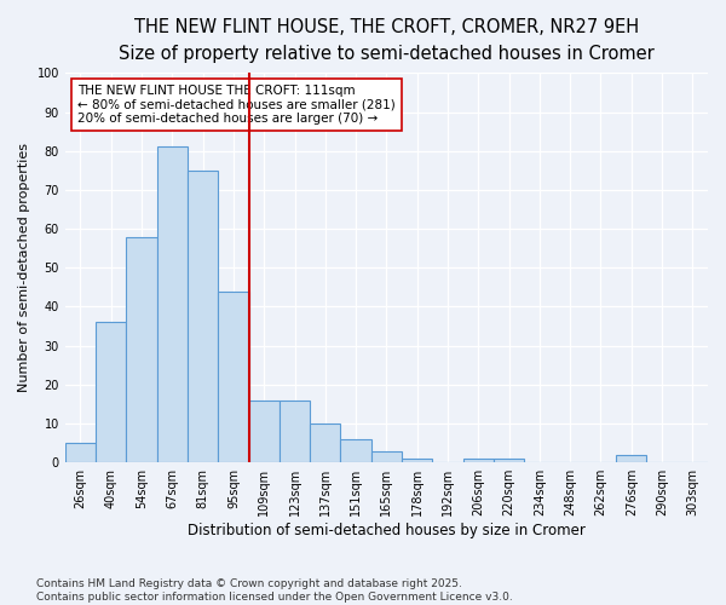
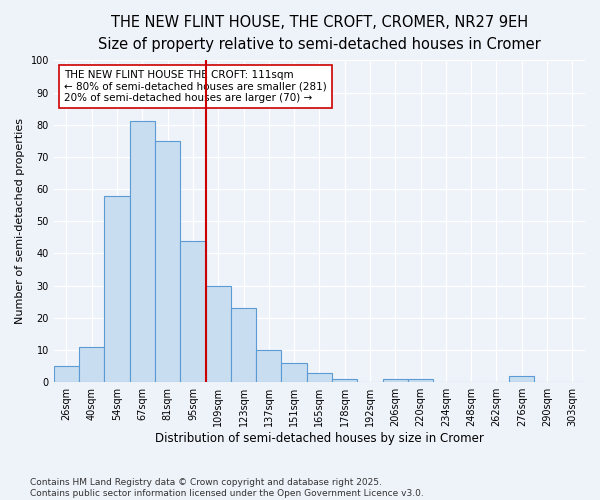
40sqm: 36 -> 11
109sqm: 16 -> 30
123sqm: 16 -> 23
